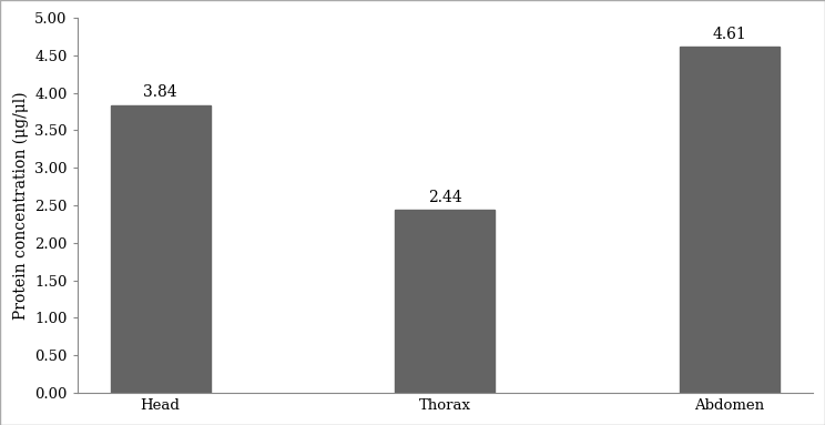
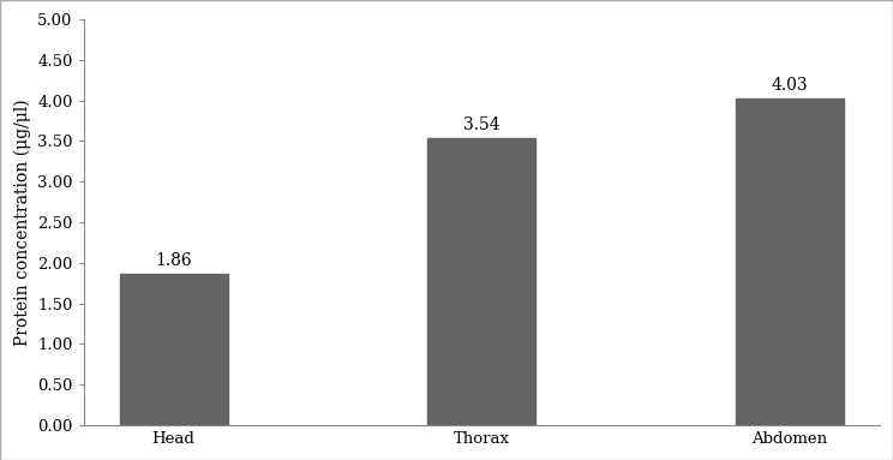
Head: 3.84 -> 1.86
Thorax: 2.44 -> 3.54
Abdomen: 4.61 -> 4.03
